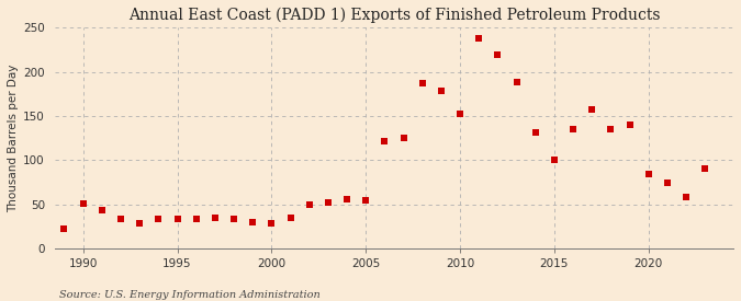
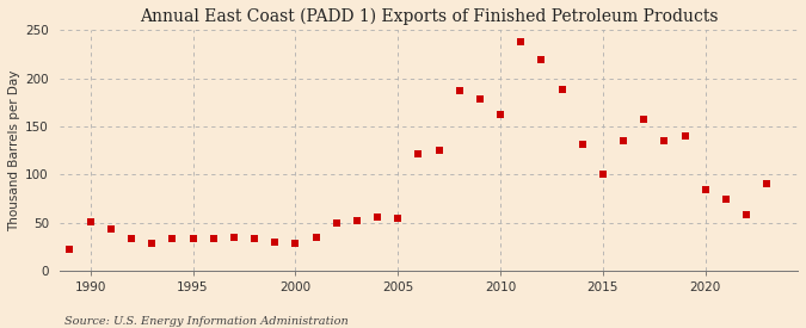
2010: 152 -> 162
